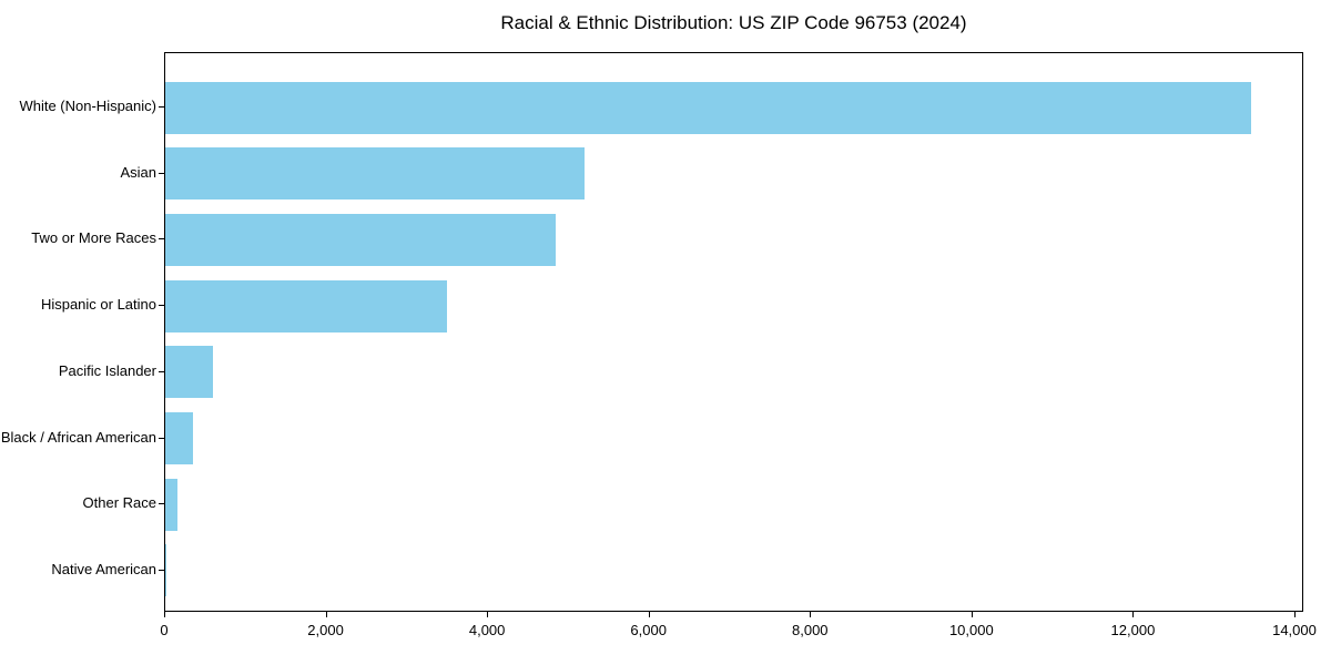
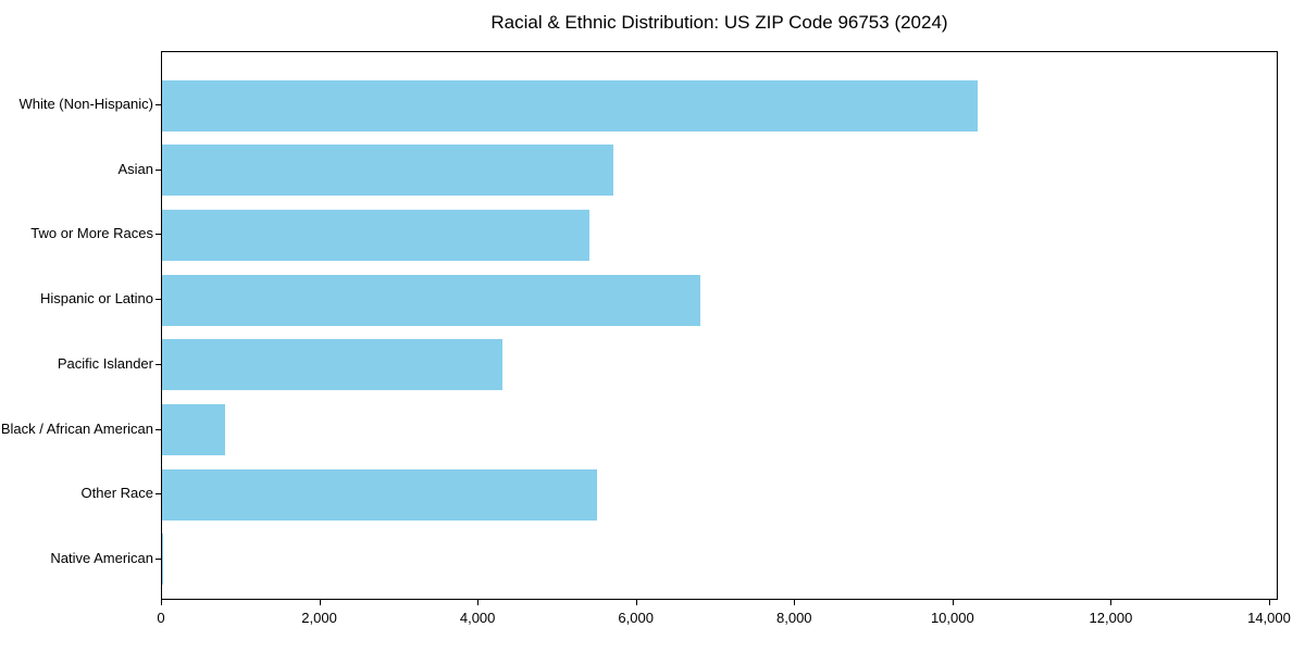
White (Non-Hispanic): 13400 -> 10300
Asian: 5200 -> 5700
Two or More Races: 4800 -> 5400
Hispanic or Latino: 3500 -> 6800
Pacific Islander: 600 -> 4300
Black / African American: 300 -> 800
Other Race: 200 -> 5500
